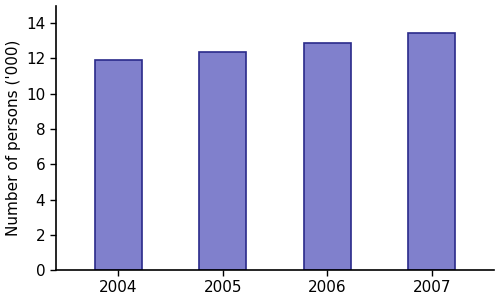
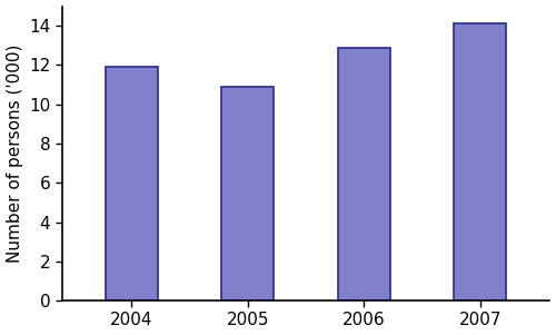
2005: 12.3 -> 10.9
2007: 13.4 -> 14.1
